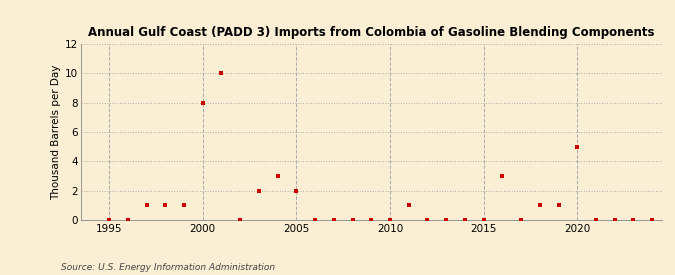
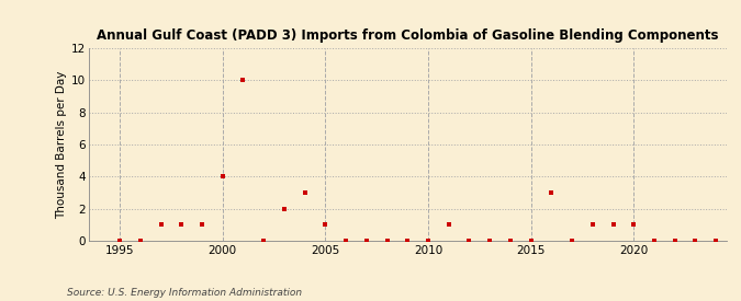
2000: 8 -> 4
2005: 2 -> 1
2020: 5 -> 1
